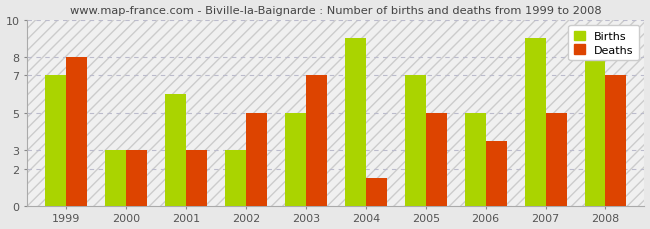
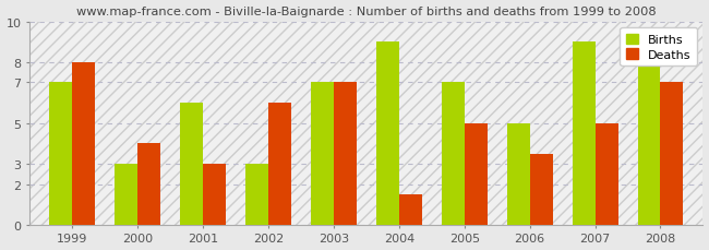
Deaths/2000: 3.0 -> 4.0
Deaths/2002: 5.0 -> 6.0
Births/2003: 5 -> 7
